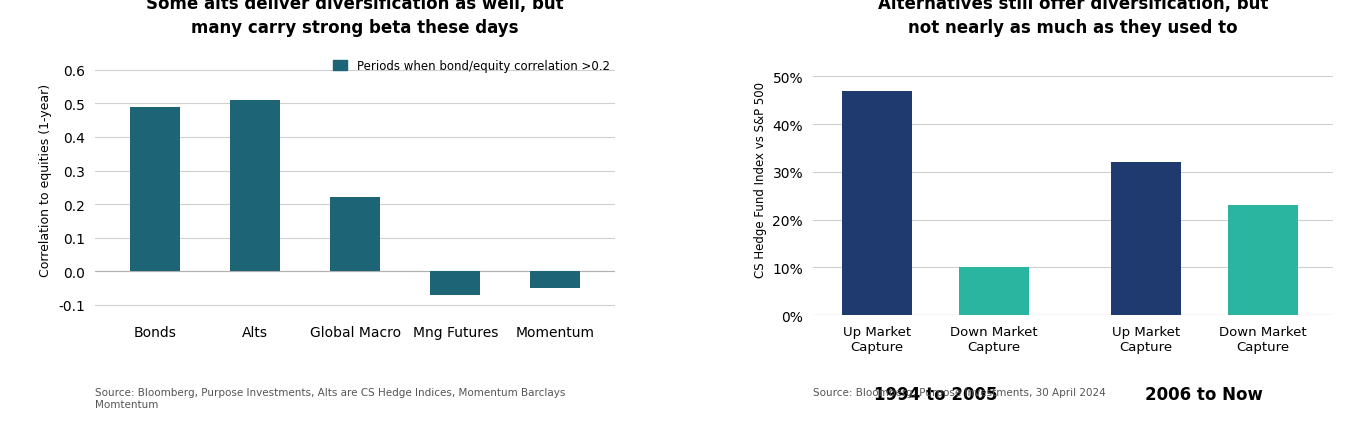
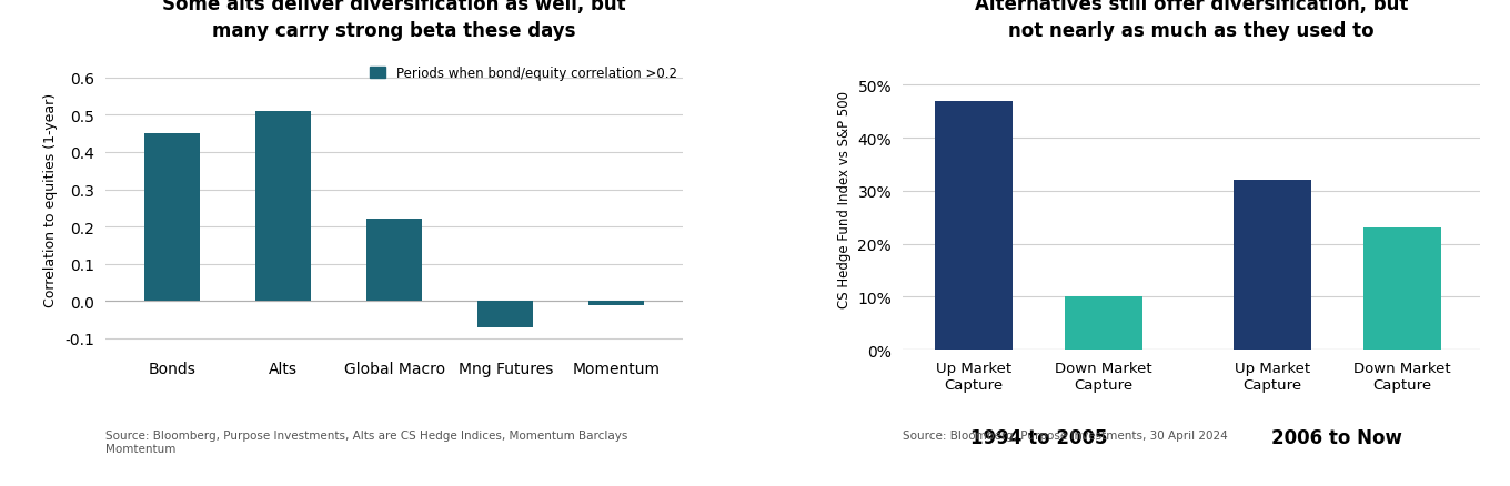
Bonds: 0.49 -> 0.45
Momentum: -0.05 -> -0.01
